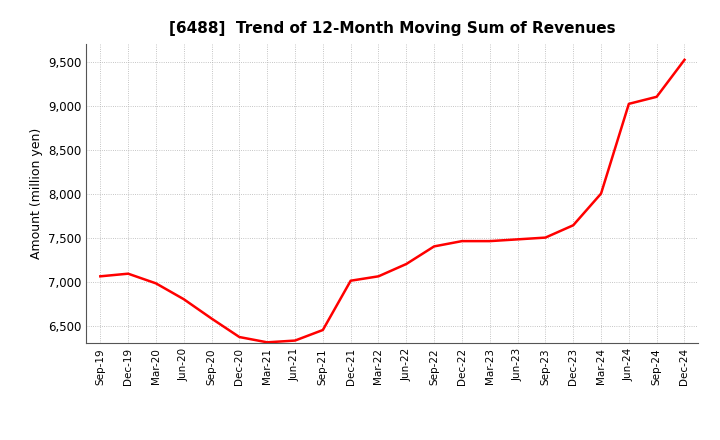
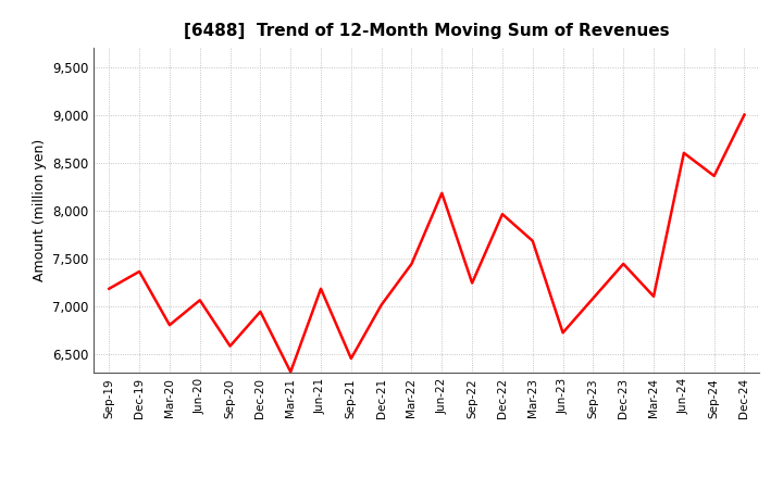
Sep-19: 7,060 -> 7,180
Dec-19: 7,090 -> 7,360
Mar-20: 6,980 -> 6,800
Jun-20: 6,800 -> 7,060
Dec-20: 6,370 -> 6,940
Jun-21: 6,330 -> 7,180
Mar-22: 7,060 -> 7,440
Jun-22: 7,200 -> 8,180
Sep-22: 7,400 -> 7,240
Dec-22: 7,460 -> 7,960
Mar-23: 7,460 -> 7,680
Jun-23: 7,480 -> 6,720
Sep-23: 7,500 -> 7,080
Dec-23: 7,640 -> 7,440
Mar-24: 8,000 -> 7,100
Jun-24: 9,020 -> 8,600
Sep-24: 9,100 -> 8,360
Dec-24: 9,520 -> 9,000
